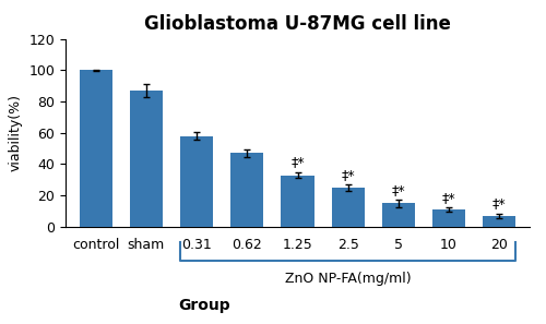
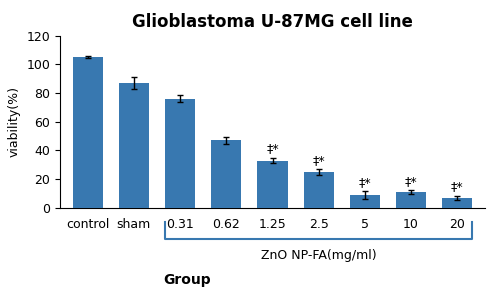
control: 100 -> 105
0.31: 58 -> 76
5: 15 -> 9
